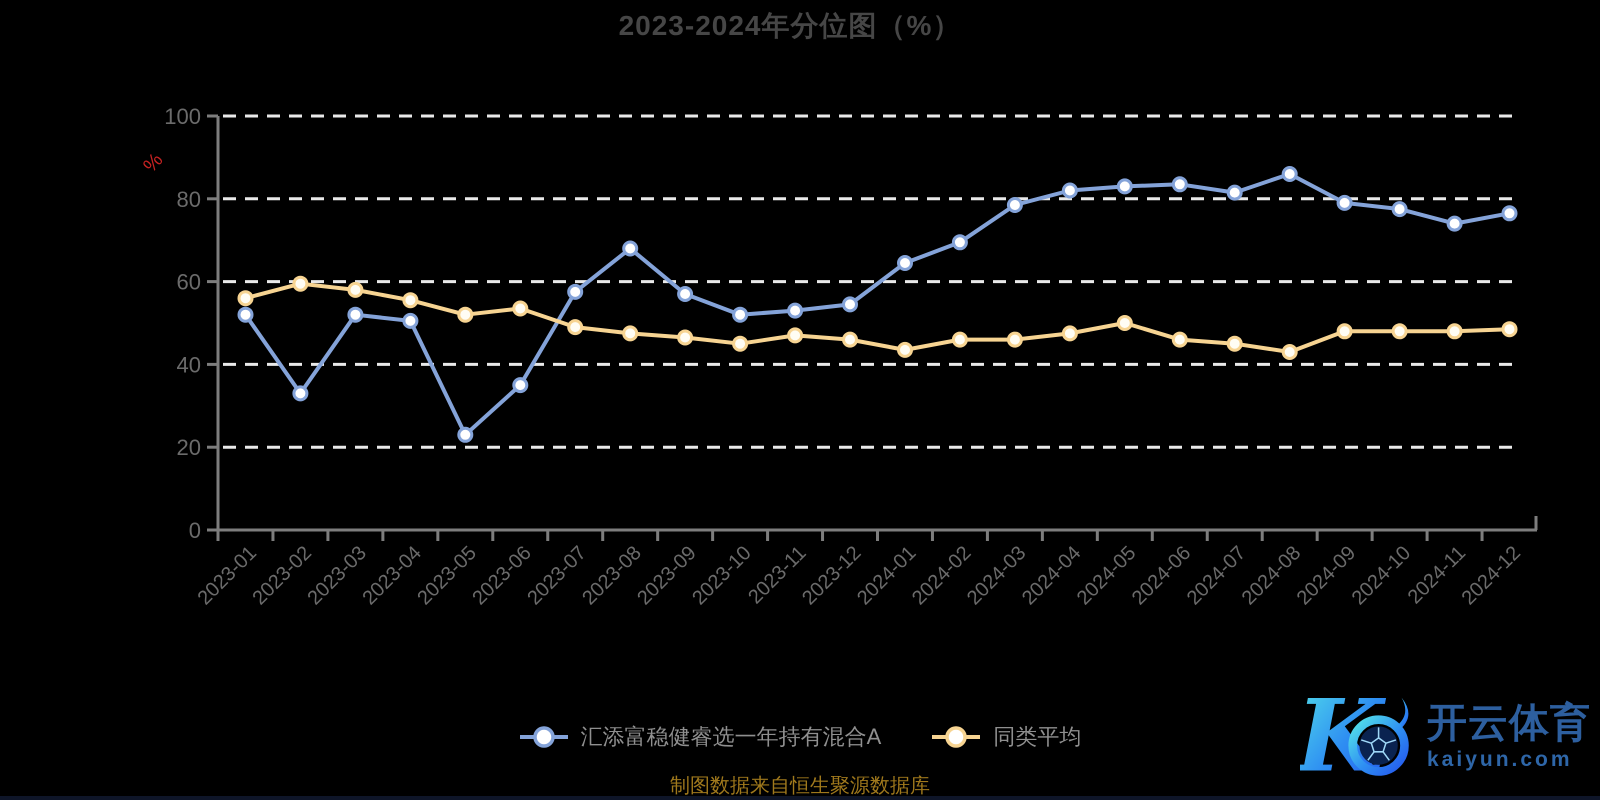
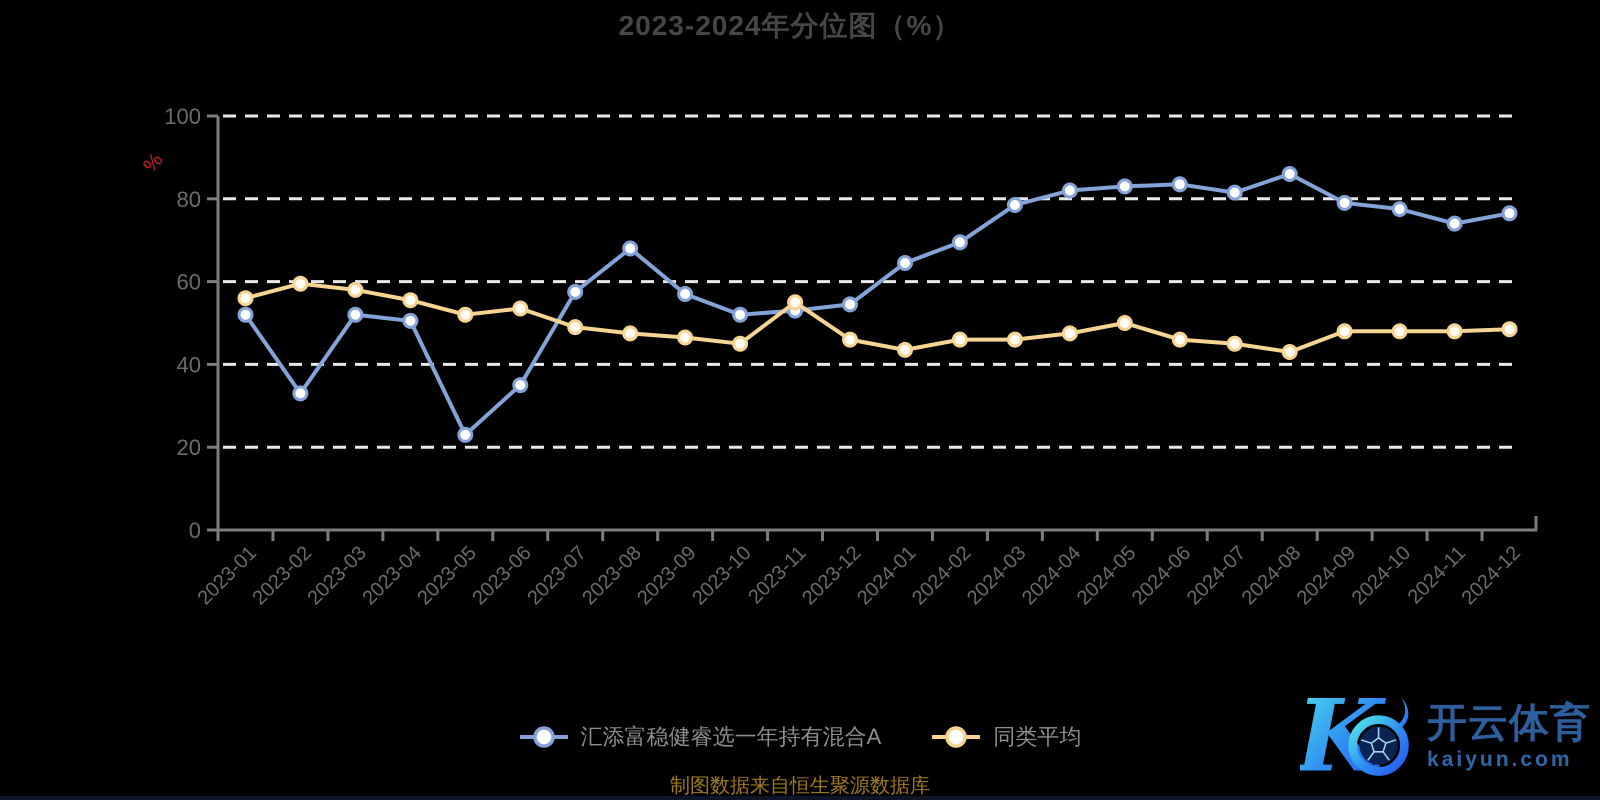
同类平均/2023-11: 47 -> 55
